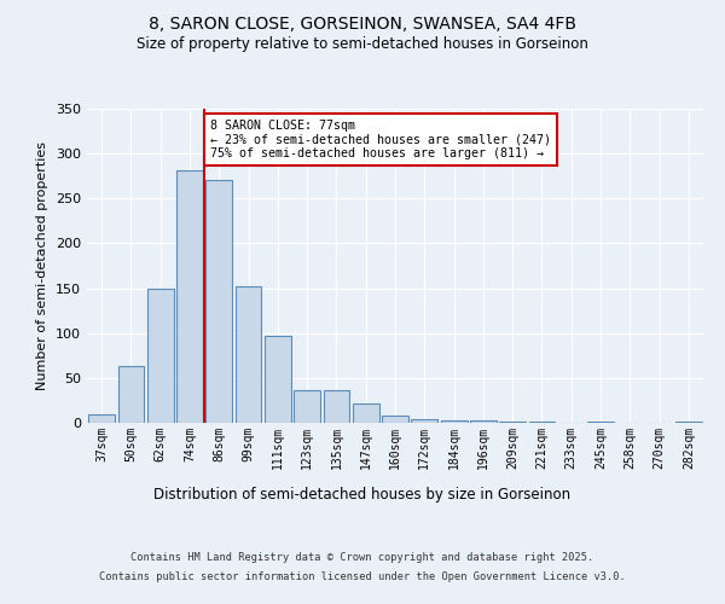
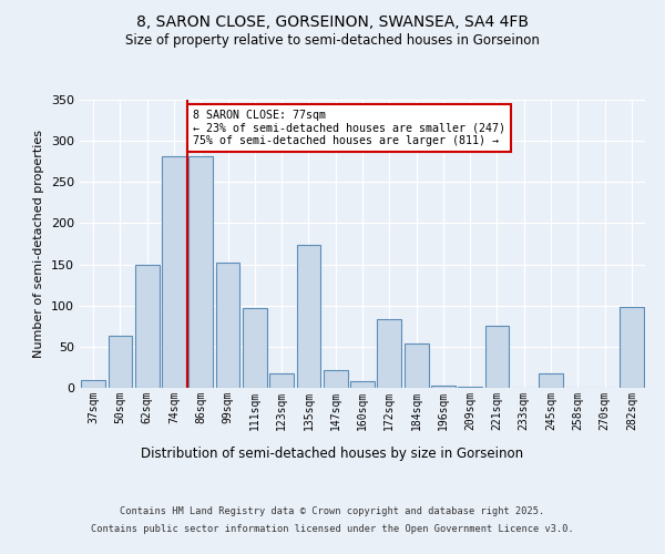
86sqm: 271 -> 282
123sqm: 37 -> 18
135sqm: 37 -> 174
172sqm: 4 -> 84
184sqm: 3 -> 54
221sqm: 1 -> 76
245sqm: 1 -> 18
282sqm: 2 -> 98
